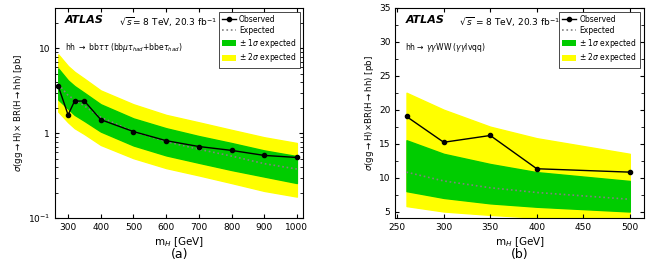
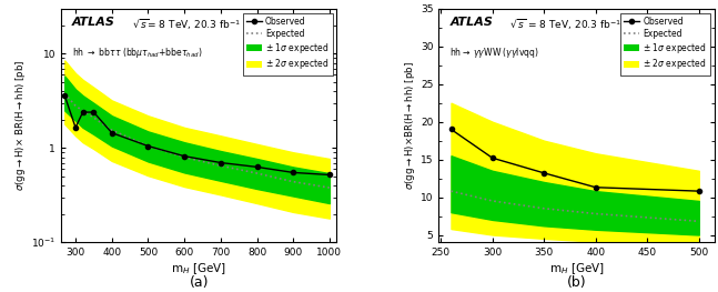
Observed/350: 16.2 -> 13.2
